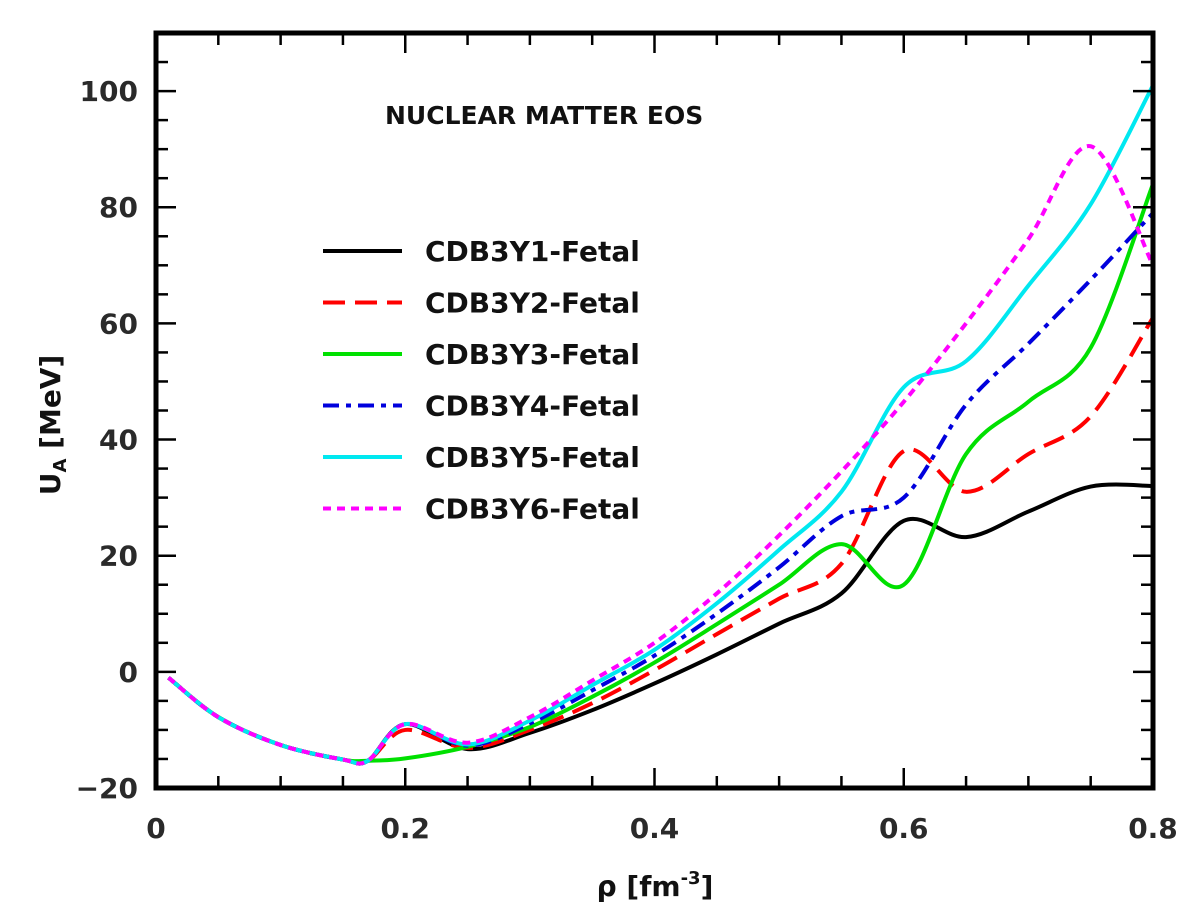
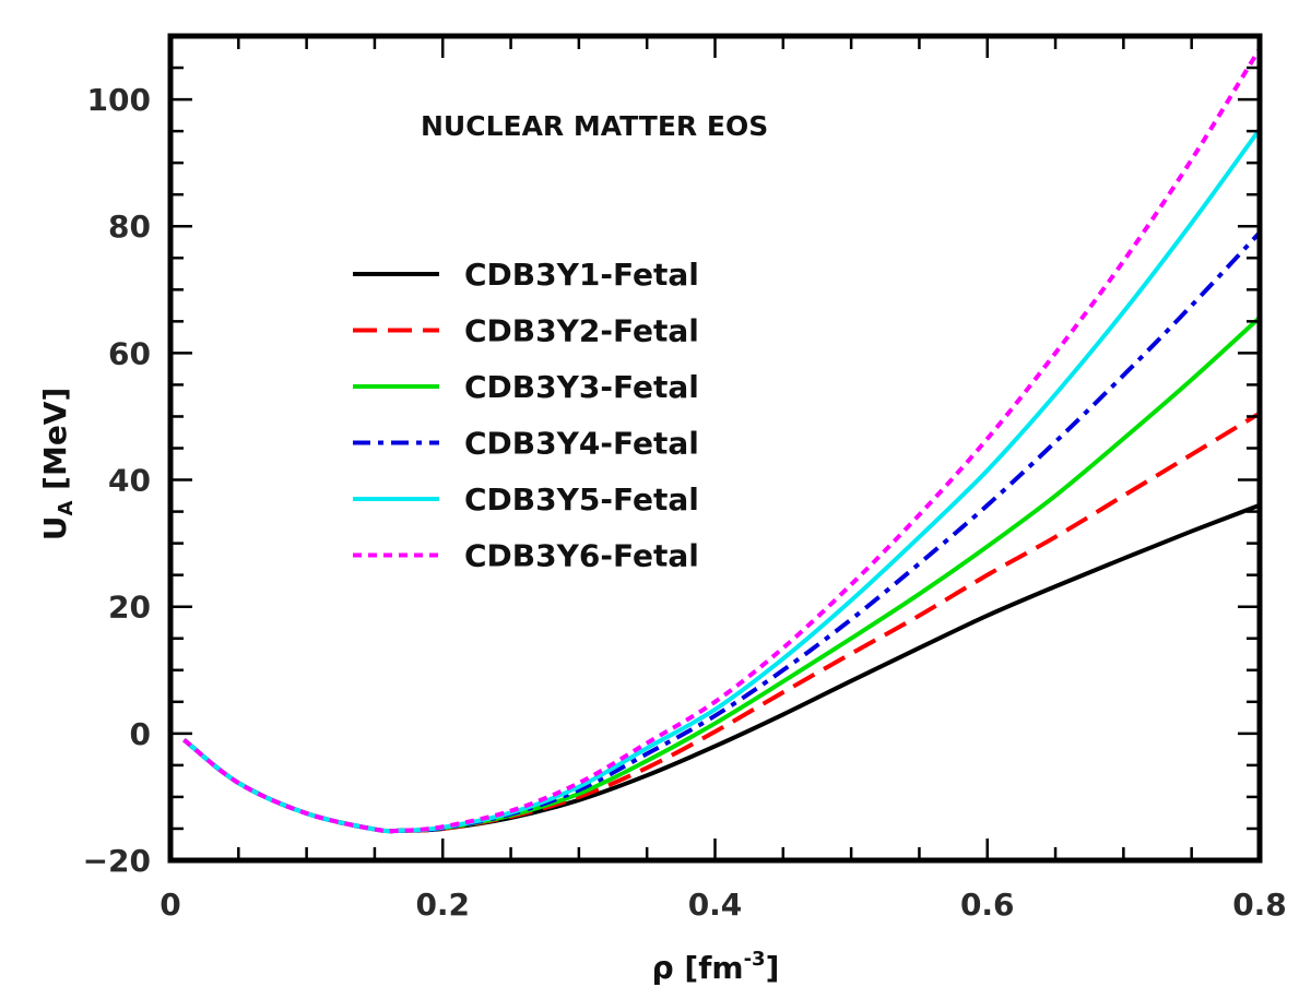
CDB3Y1-Fetal/0.2: -9 -> -15
CDB3Y2-Fetal/0.2: -10 -> -15
CDB3Y4-Fetal/0.2: -9 -> -15
CDB3Y5-Fetal/0.2: -9 -> -15
CDB3Y6-Fetal/0.2: -9 -> -15
CDB3Y1-Fetal/0.6: 26 -> 19
CDB3Y2-Fetal/0.6: 38 -> 25
CDB3Y3-Fetal/0.6: 15 -> 30
CDB3Y4-Fetal/0.6: 30 -> 36
CDB3Y5-Fetal/0.6: 49 -> 42
CDB3Y1-Fetal/0.8: 32 -> 36
CDB3Y2-Fetal/0.8: 61 -> 50
CDB3Y3-Fetal/0.8: 84 -> 66
CDB3Y5-Fetal/0.8: 101 -> 95
CDB3Y6-Fetal/0.8: 70 -> 108
